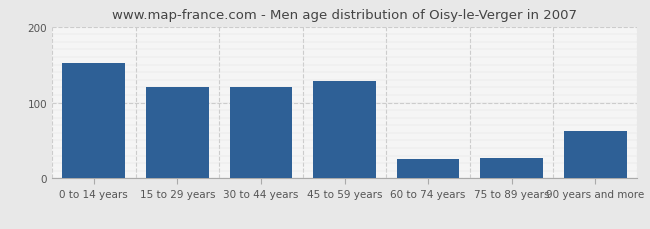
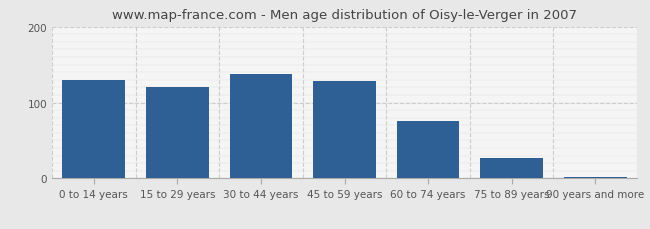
0 to 14 years: 152 -> 130
30 to 44 years: 120 -> 137
60 to 74 years: 26 -> 75
90 years and more: 62 -> 2
